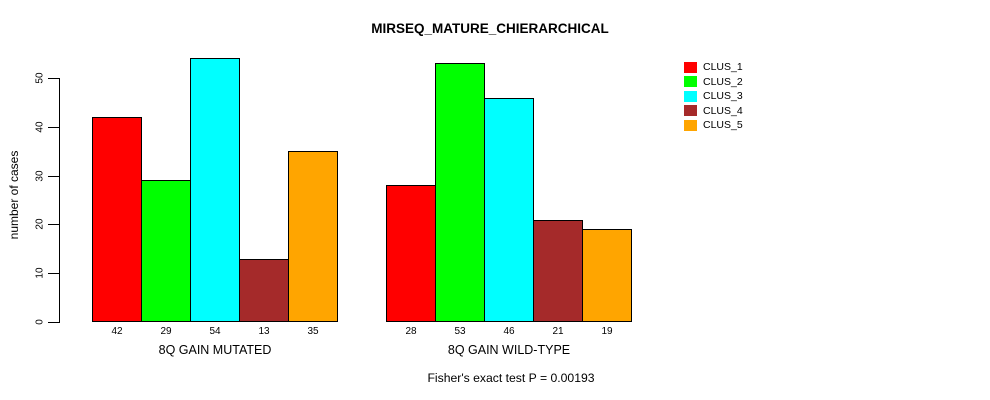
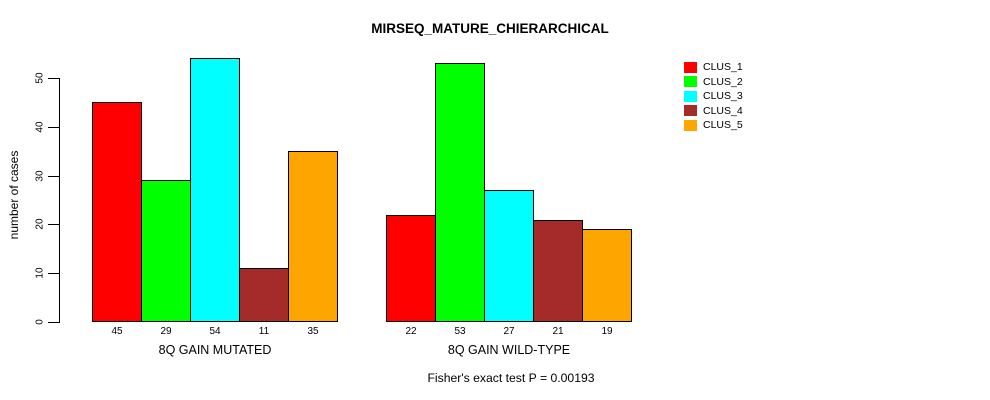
CLUS_1/8Q GAIN MUTATED: 42 -> 45
CLUS_4/8Q GAIN MUTATED: 13 -> 11
CLUS_1/8Q GAIN WILD-TYPE: 28 -> 22
CLUS_3/8Q GAIN WILD-TYPE: 46 -> 27
